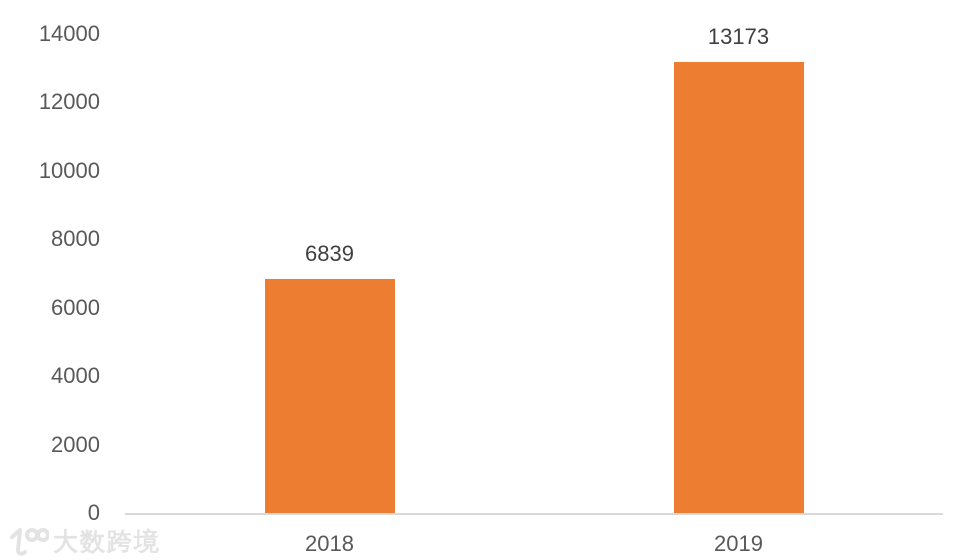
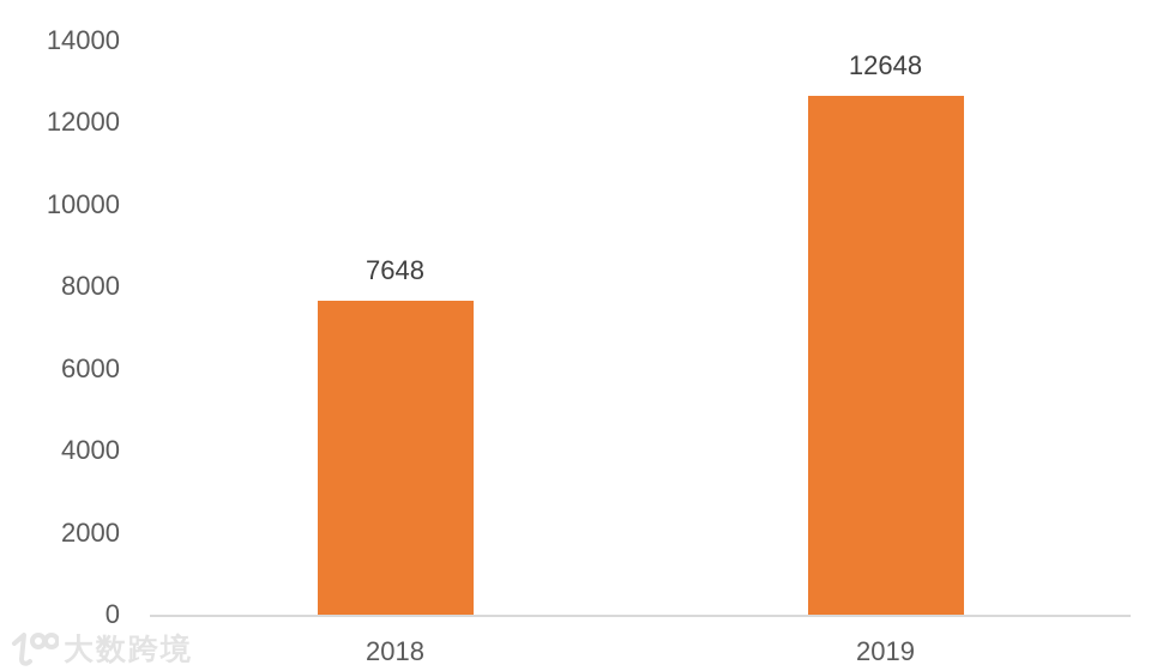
2018: 6839 -> 7648
2019: 13173 -> 12648
